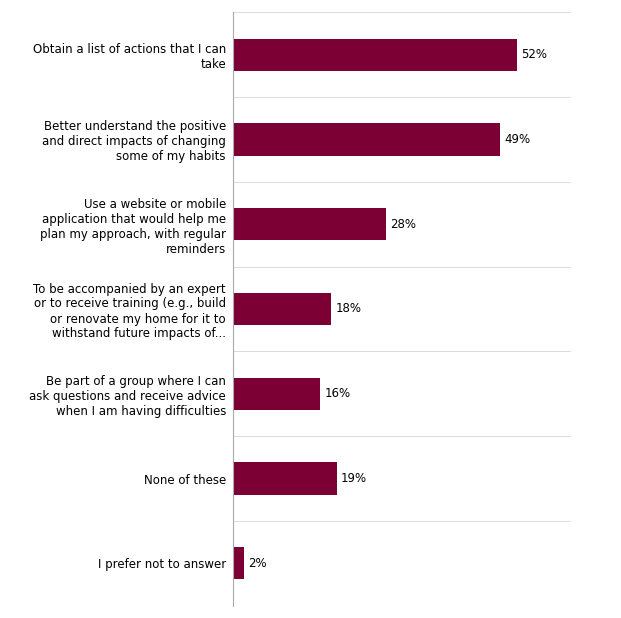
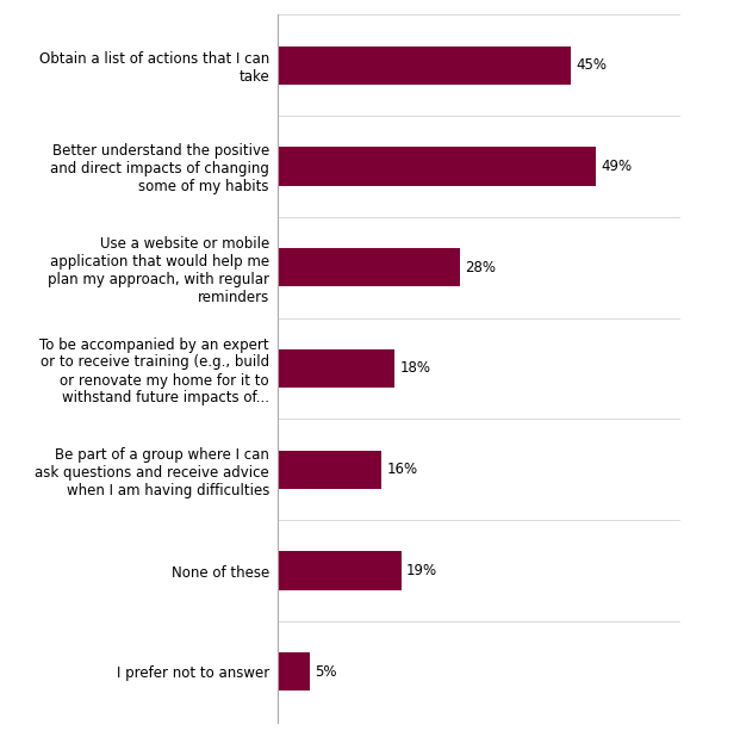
Obtain a list of actions that I can take: 52% -> 45%
I prefer not to answer: 2% -> 5%
